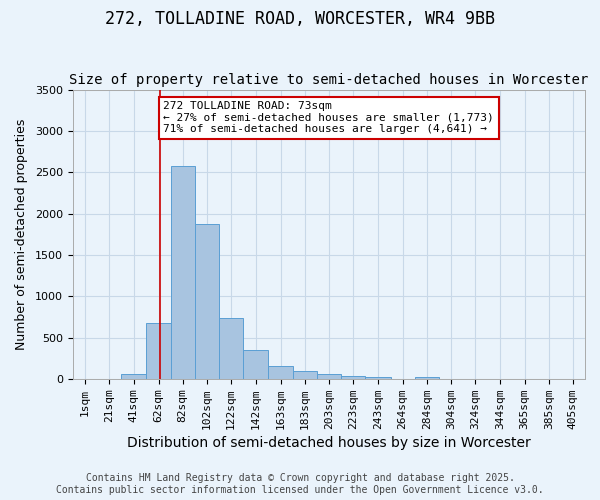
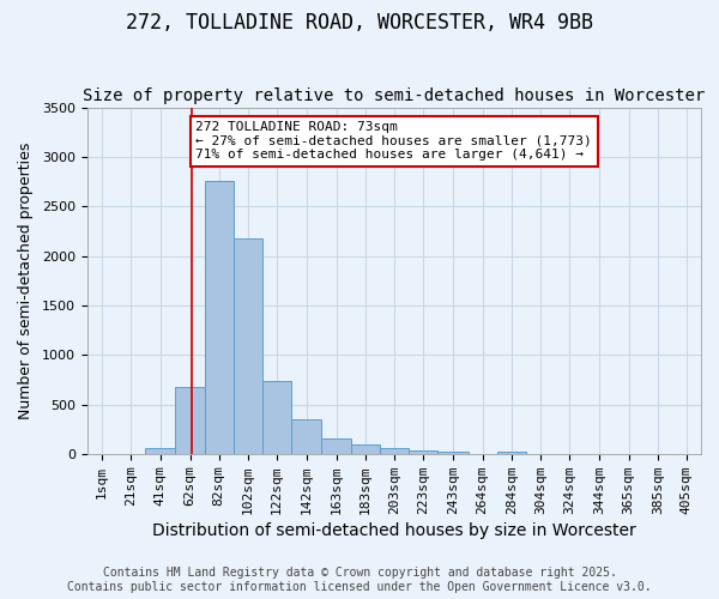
82sqm: 2580 -> 2760
102sqm: 1870 -> 2180
